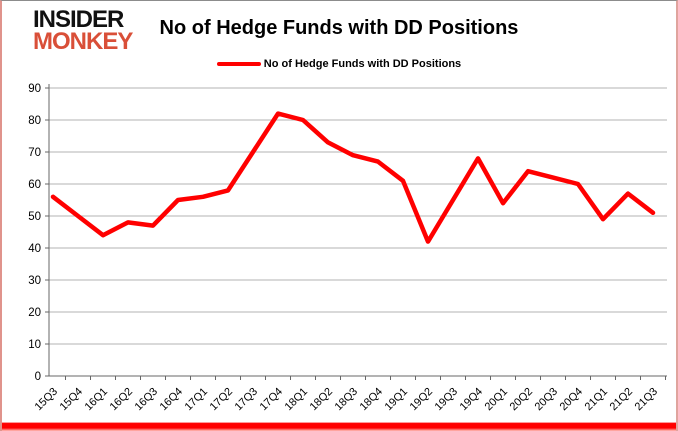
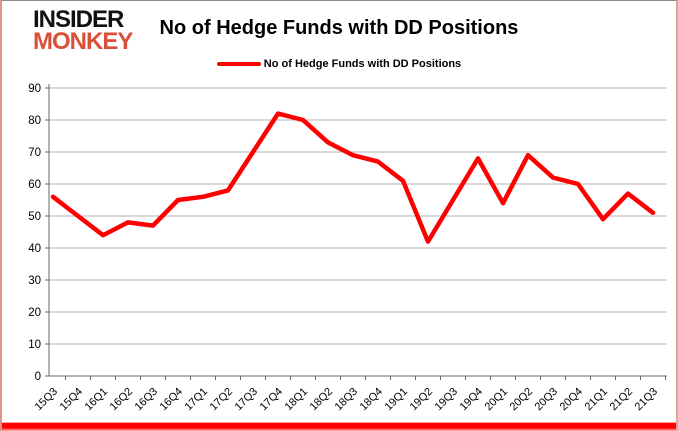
20Q2: 64 -> 69
